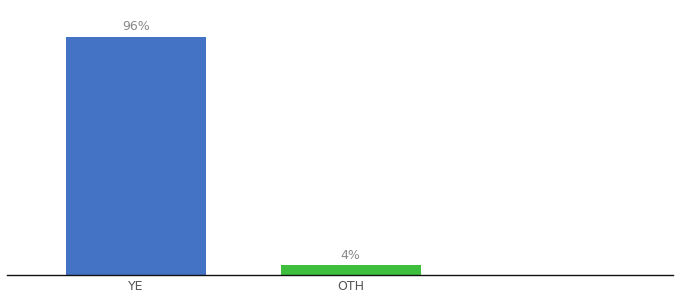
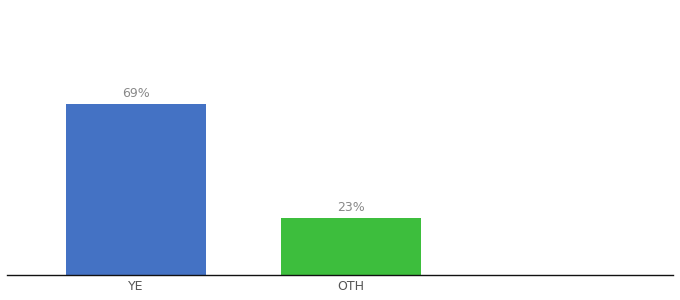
YE: 96% -> 69%
OTH: 4% -> 23%
